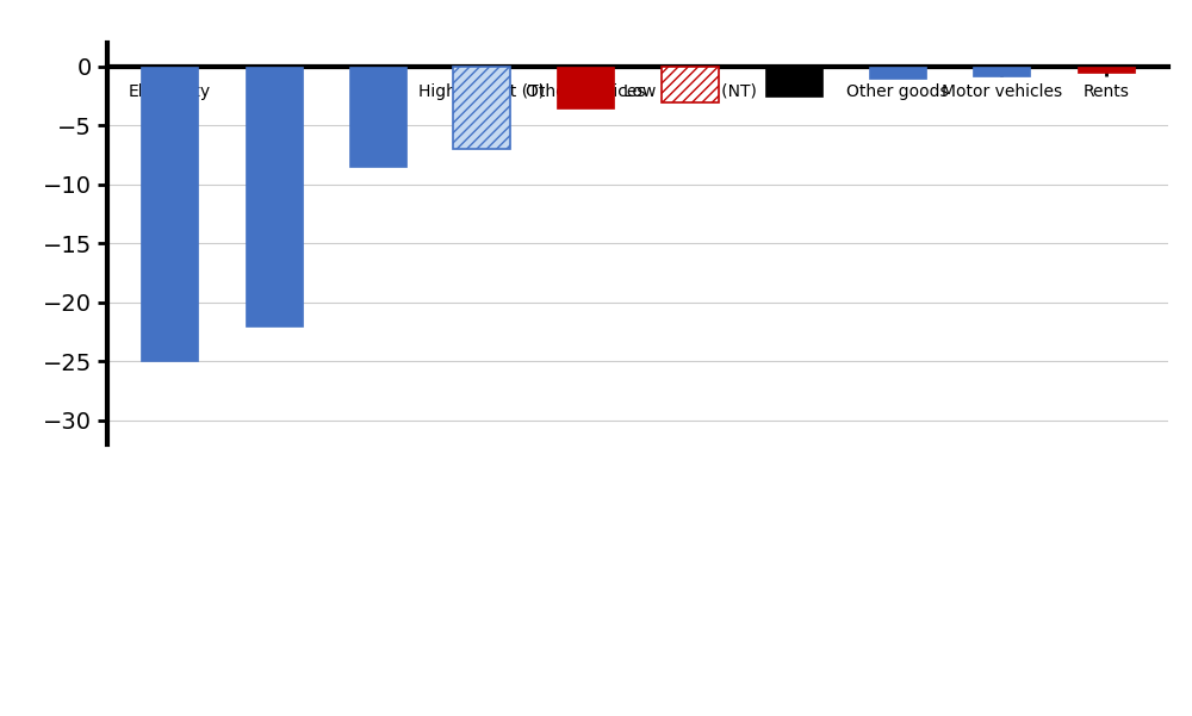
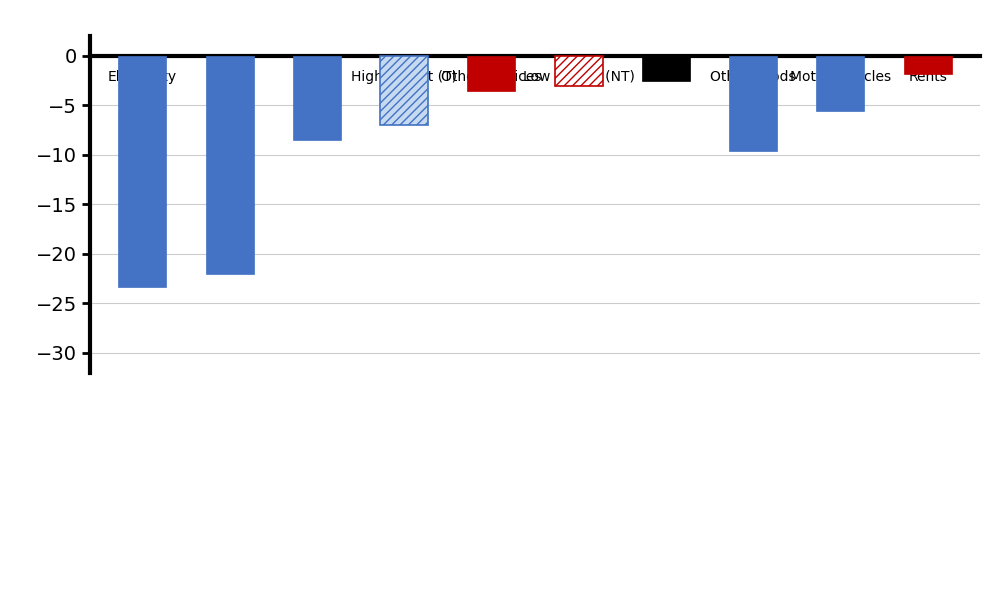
Electricity: -25.0 -> -23.4
Other goods: -1.0 -> -9.6
Motor vehicles: -0.8 -> -5.6
Rents: -0.5 -> -1.8
